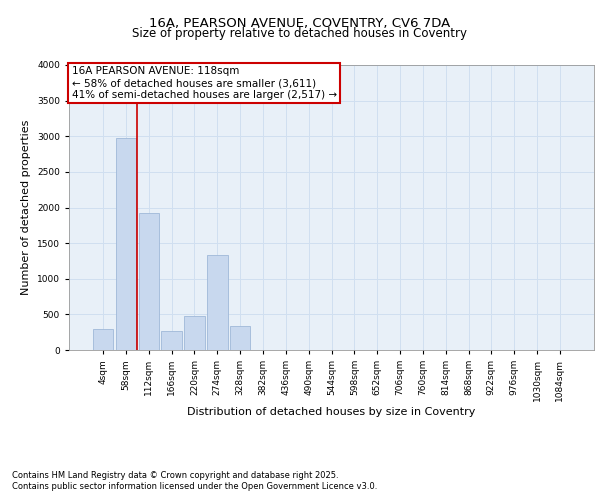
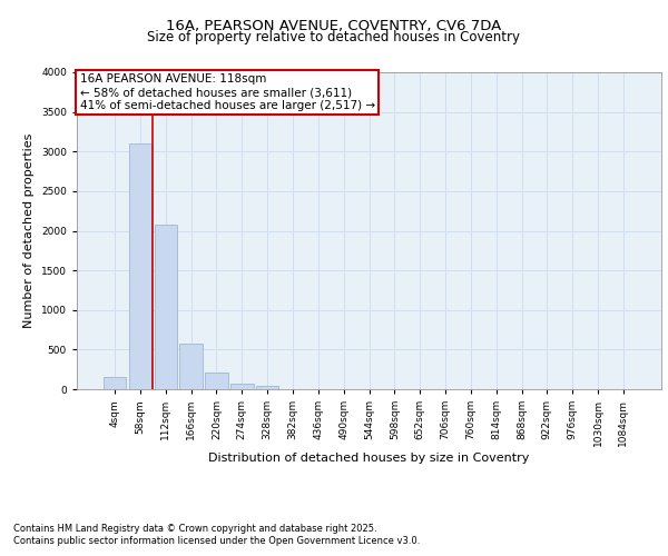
4sqm: 300 -> 160
58sqm: 2980 -> 3100
112sqm: 1920 -> 2080
166sqm: 260 -> 580
220sqm: 480 -> 210
274sqm: 1340 -> 60
328sqm: 340 -> 40
